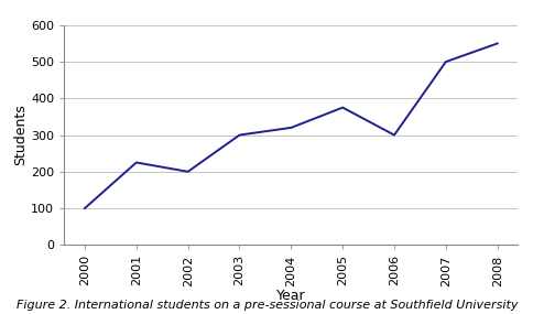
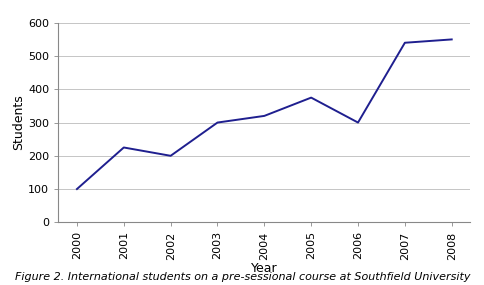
2007: 500 -> 540
